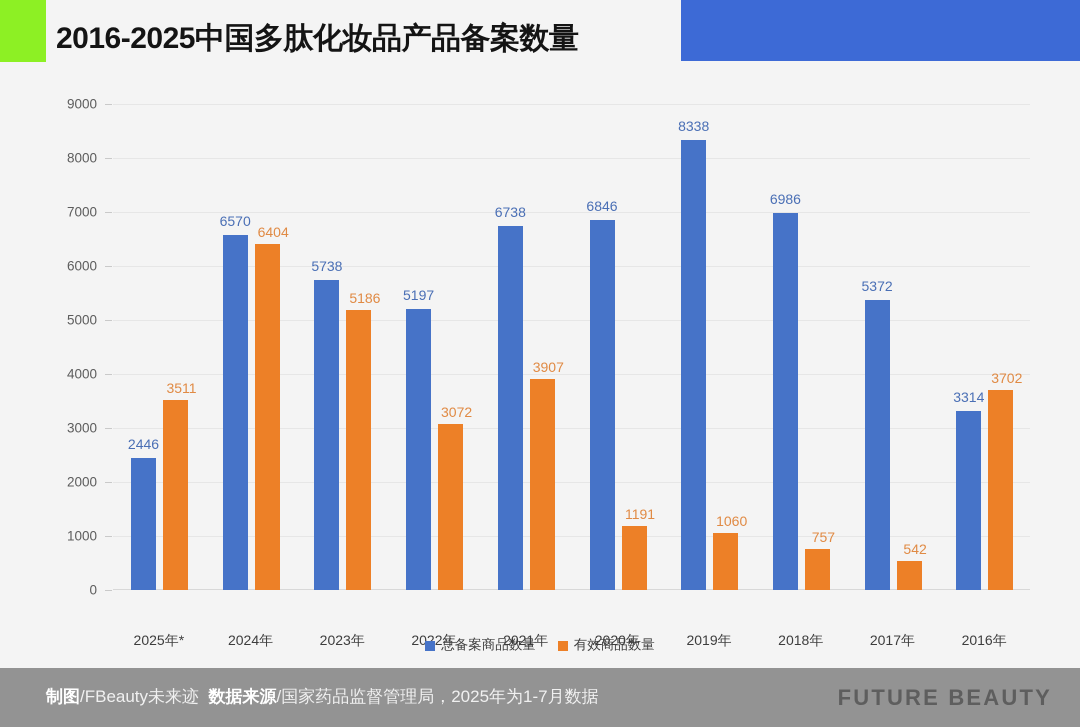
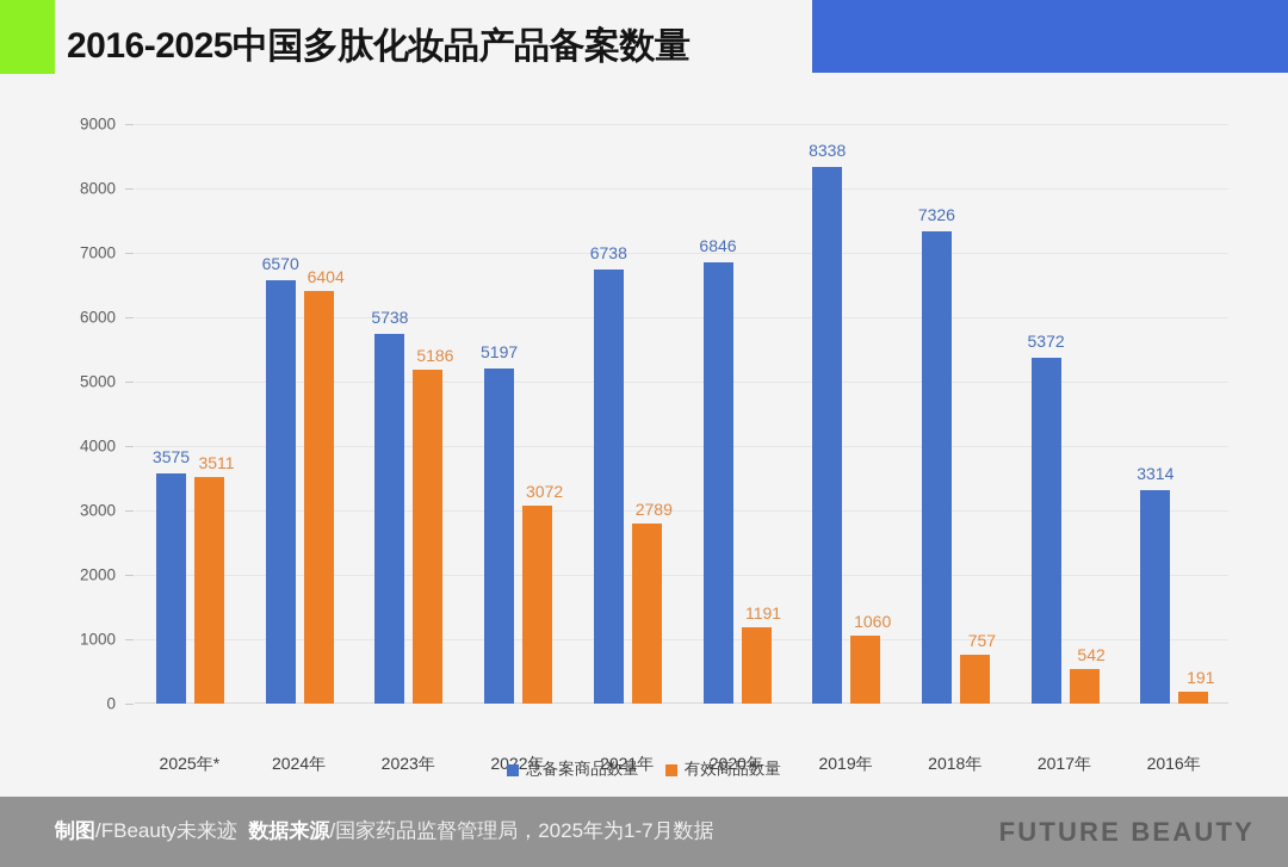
总备案商品数量/2025年*: 2446 -> 3575
有效商品数量/2021年: 3907 -> 2789
总备案商品数量/2018年: 6986 -> 7326
有效商品数量/2016年: 3702 -> 191
